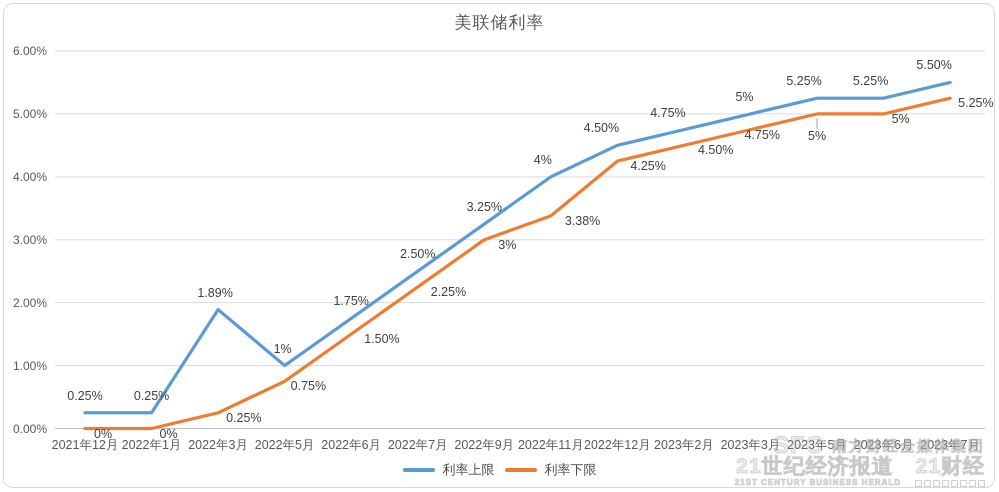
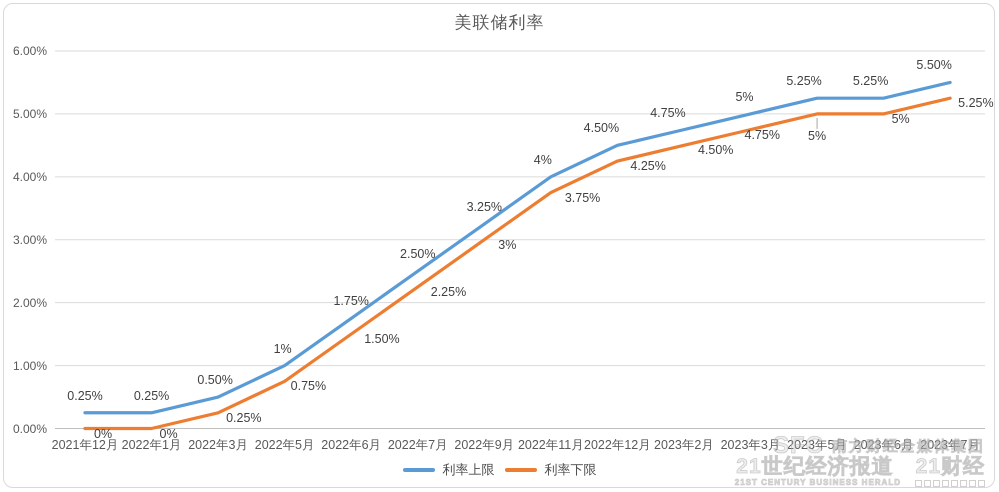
利率上限/2022年3月: 1.89% -> 0.50%
利率下限/2022年11月: 3.38% -> 3.75%
